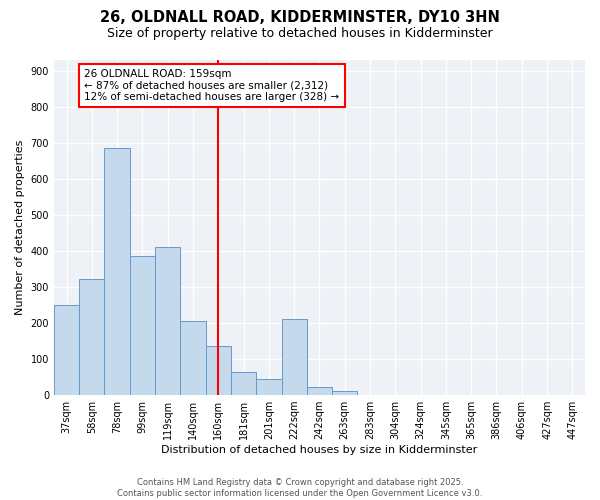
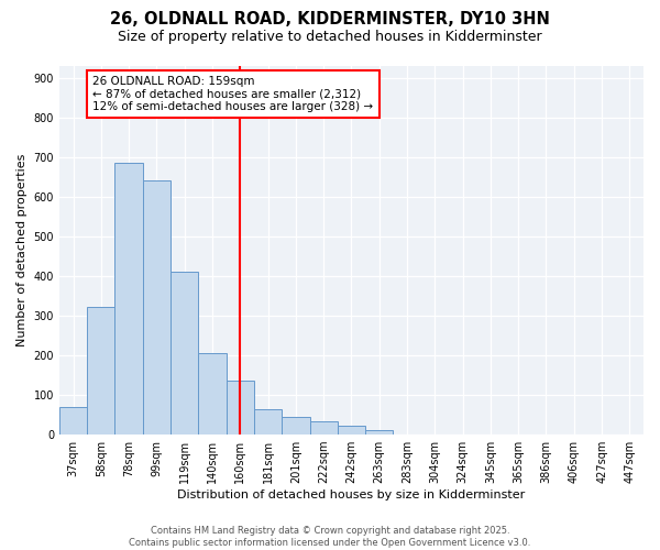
37sqm: 250 -> 70
99sqm: 385 -> 640
222sqm: 210 -> 34
